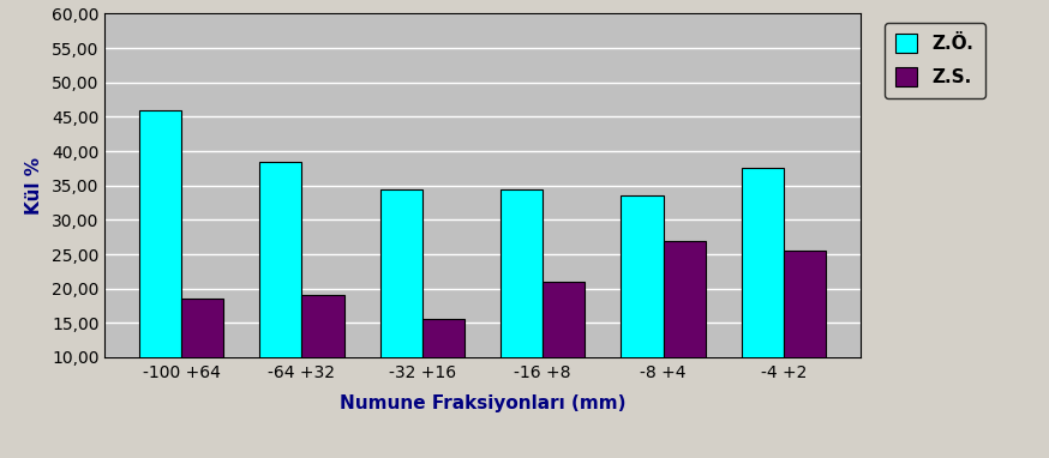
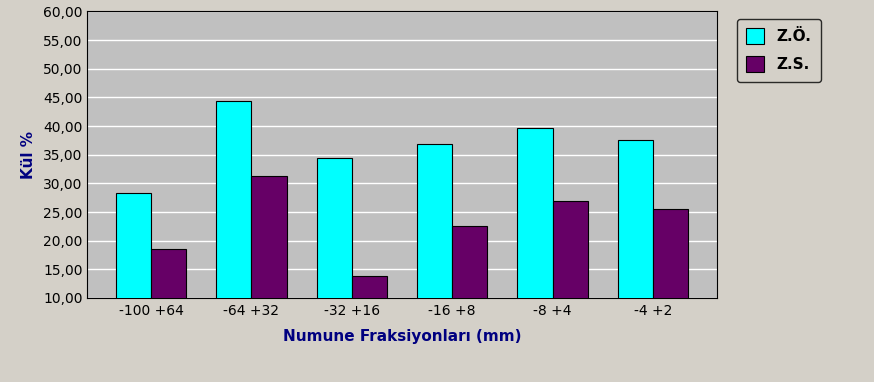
Z.Ö./-100 +64: 46,0 -> 28,4
Z.Ö./-64 +32: 38,5 -> 44,4
Z.S./-64 +32: 19,0 -> 31,2
Z.S./-32 +16: 15,5 -> 13,8
Z.Ö./-16 +8: 34,5 -> 36,8
Z.S./-16 +8: 21,0 -> 22,6
Z.Ö./-8 +4: 33,5 -> 39,6
